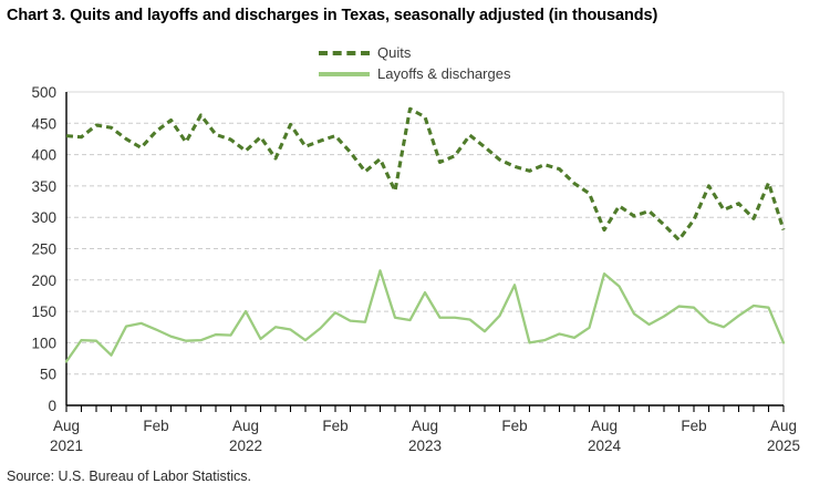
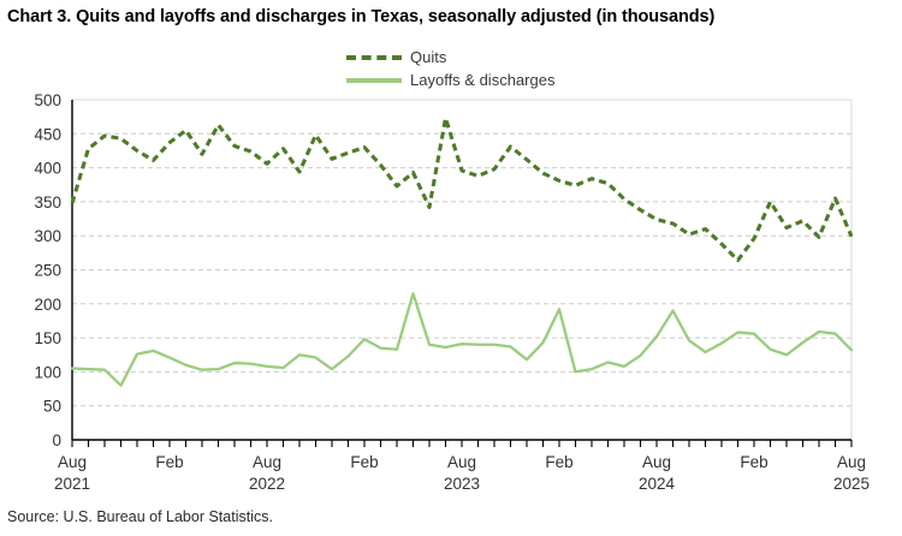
Quits/Aug 2021: 430 -> 350
Layoffs & discharges/Aug 2021: 70 -> 100
Layoffs & discharges/Aug 2022: 150 -> 110
Quits/Aug 2023: 460 -> 400
Layoffs & discharges/Aug 2023: 180 -> 140
Quits/Aug 2024: 280 -> 320
Layoffs & discharges/Aug 2024: 210 -> 150
Quits/Aug 2025: 280 -> 300
Layoffs & discharges/Aug 2025: 100 -> 130
